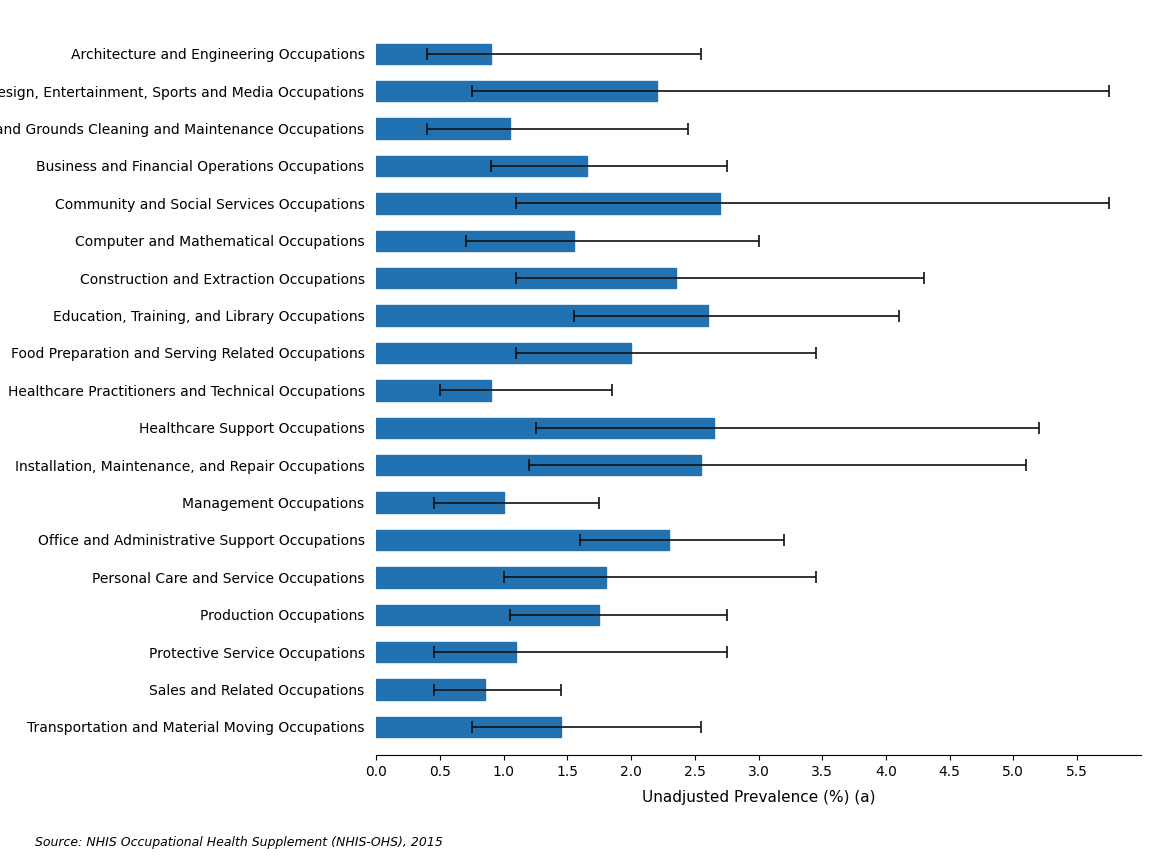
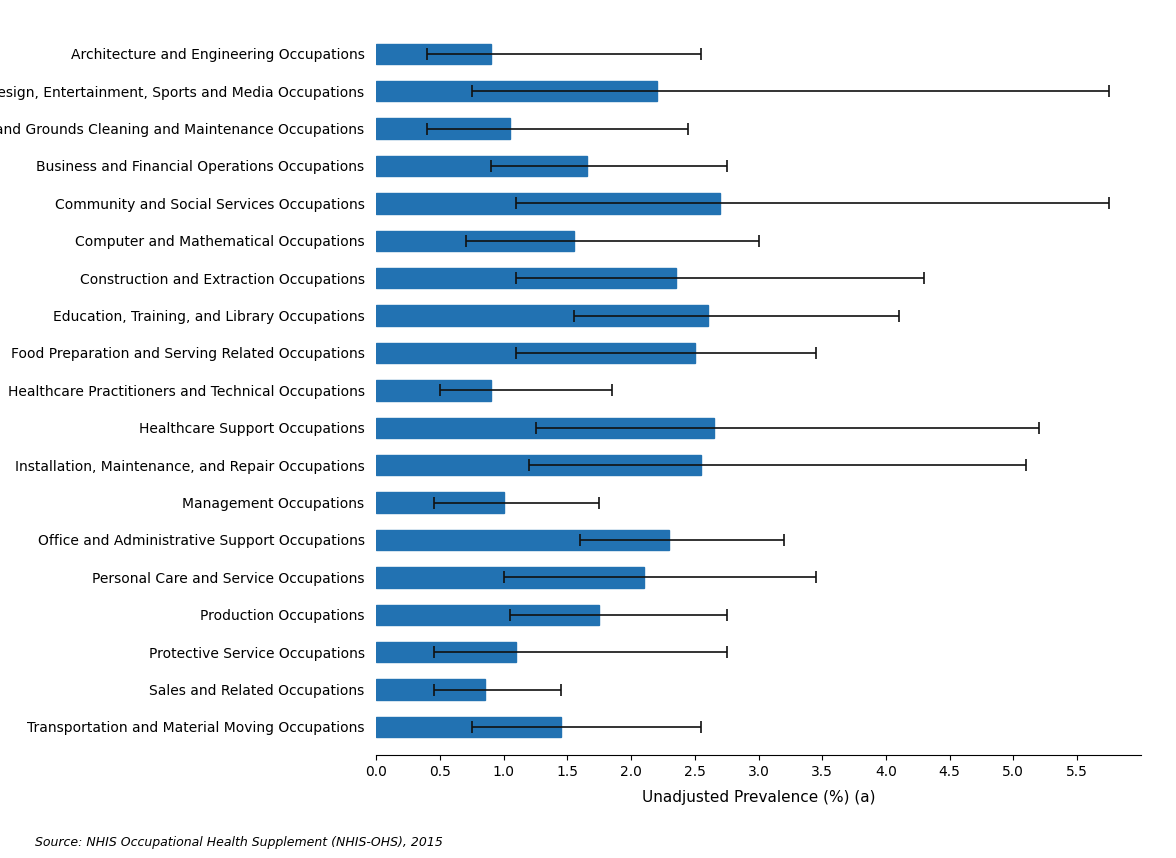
Food Preparation and Serving Related Occupations: 2.00 -> 2.50
Personal Care and Service Occupations: 1.80 -> 2.10
